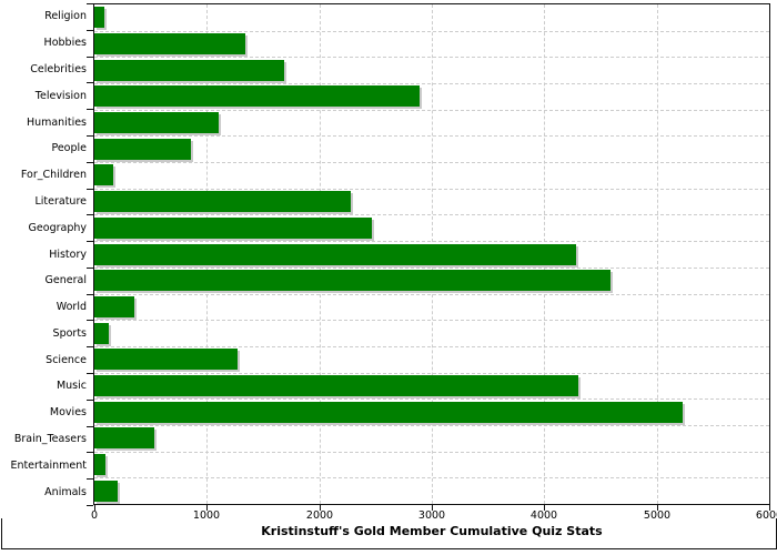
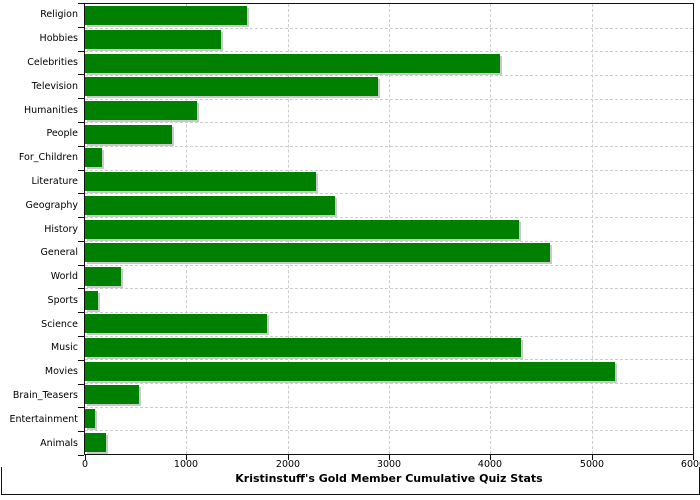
Religion: 100 -> 1600
Celebrities: 1700 -> 4100
Science: 1300 -> 1800
